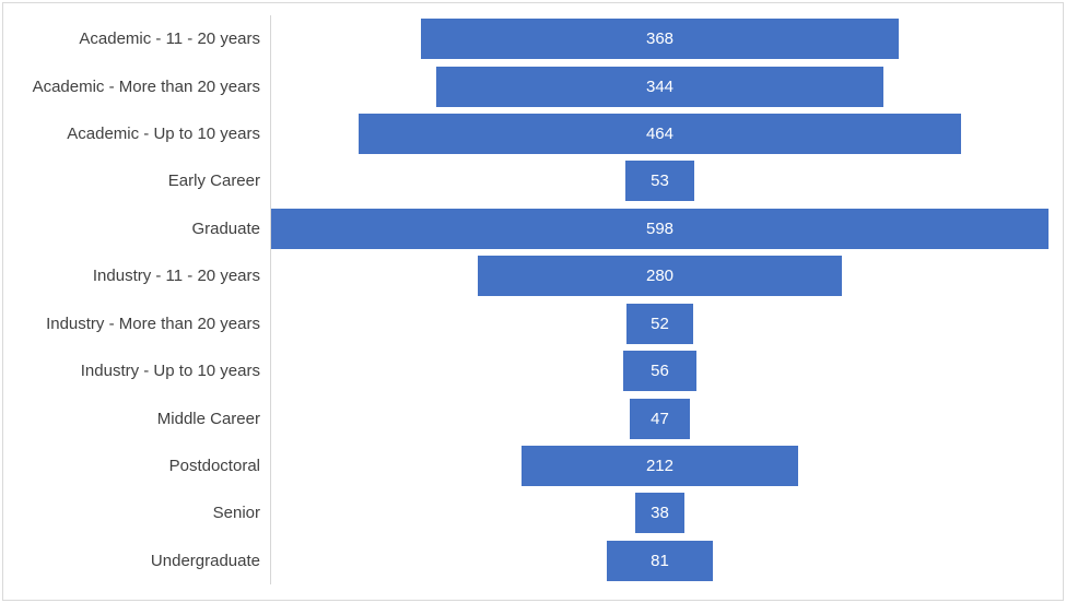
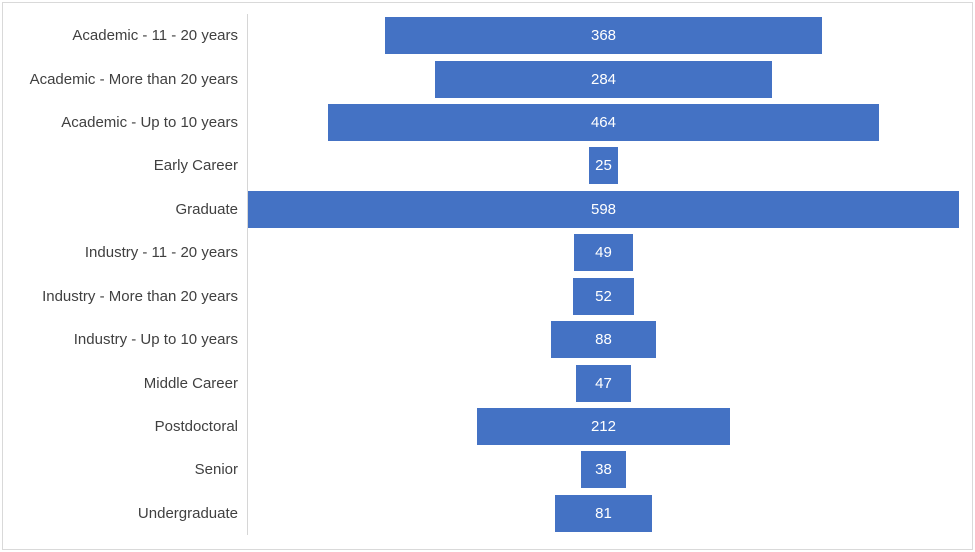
Academic - More than 20 years: 344 -> 284
Early Career: 53 -> 25
Industry - 11 - 20 years: 280 -> 49
Industry - Up to 10 years: 56 -> 88
